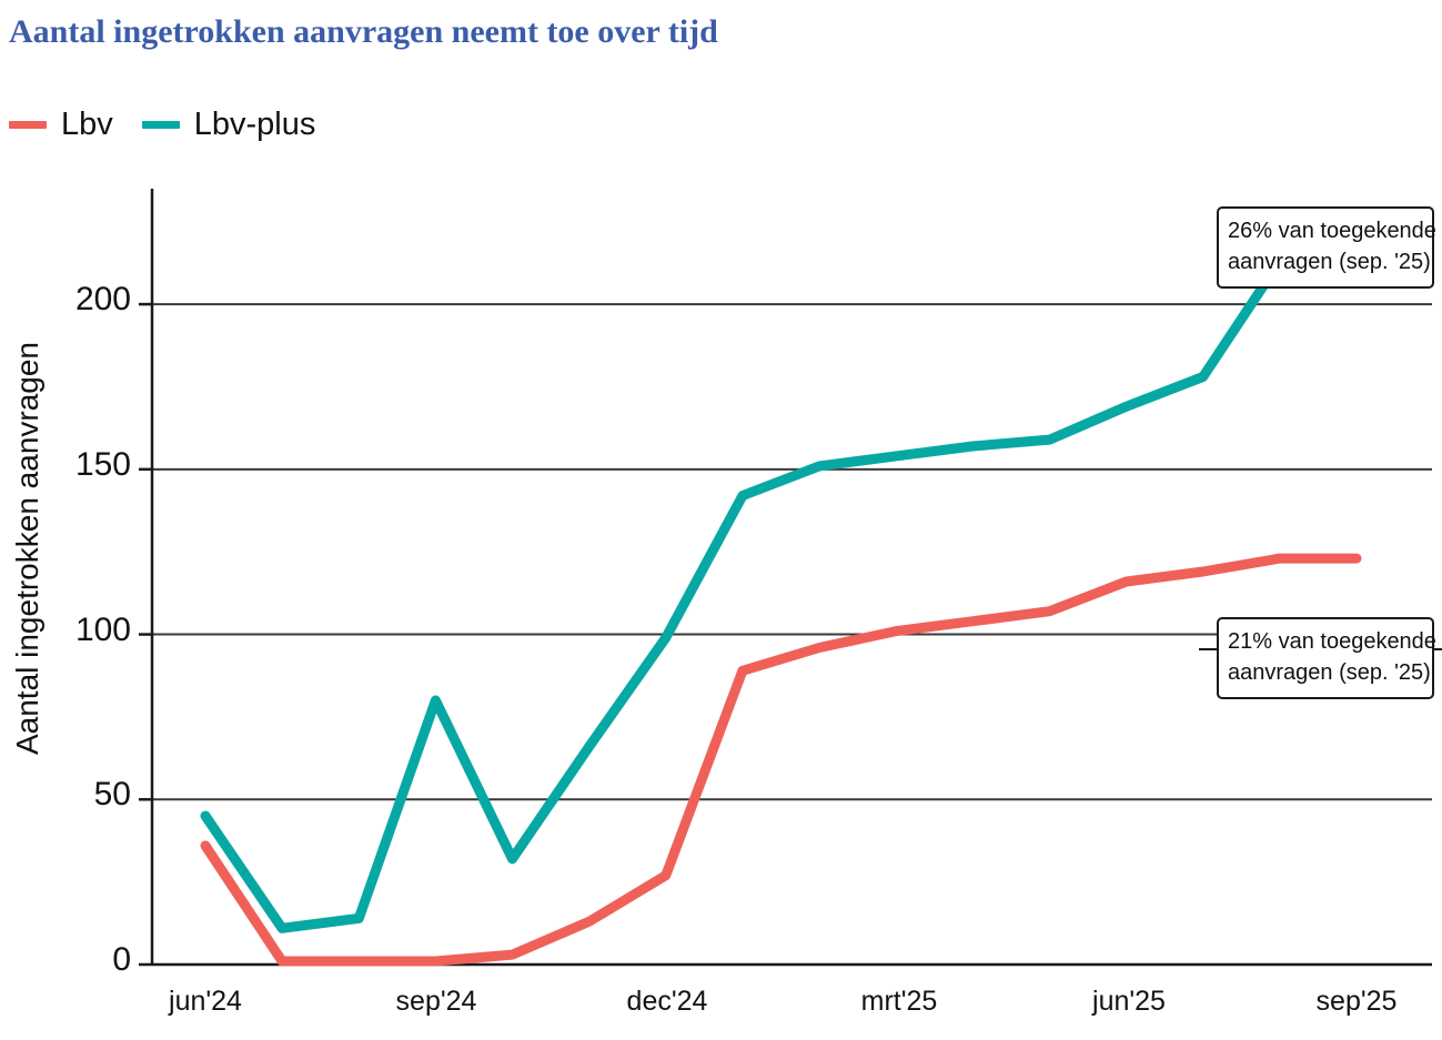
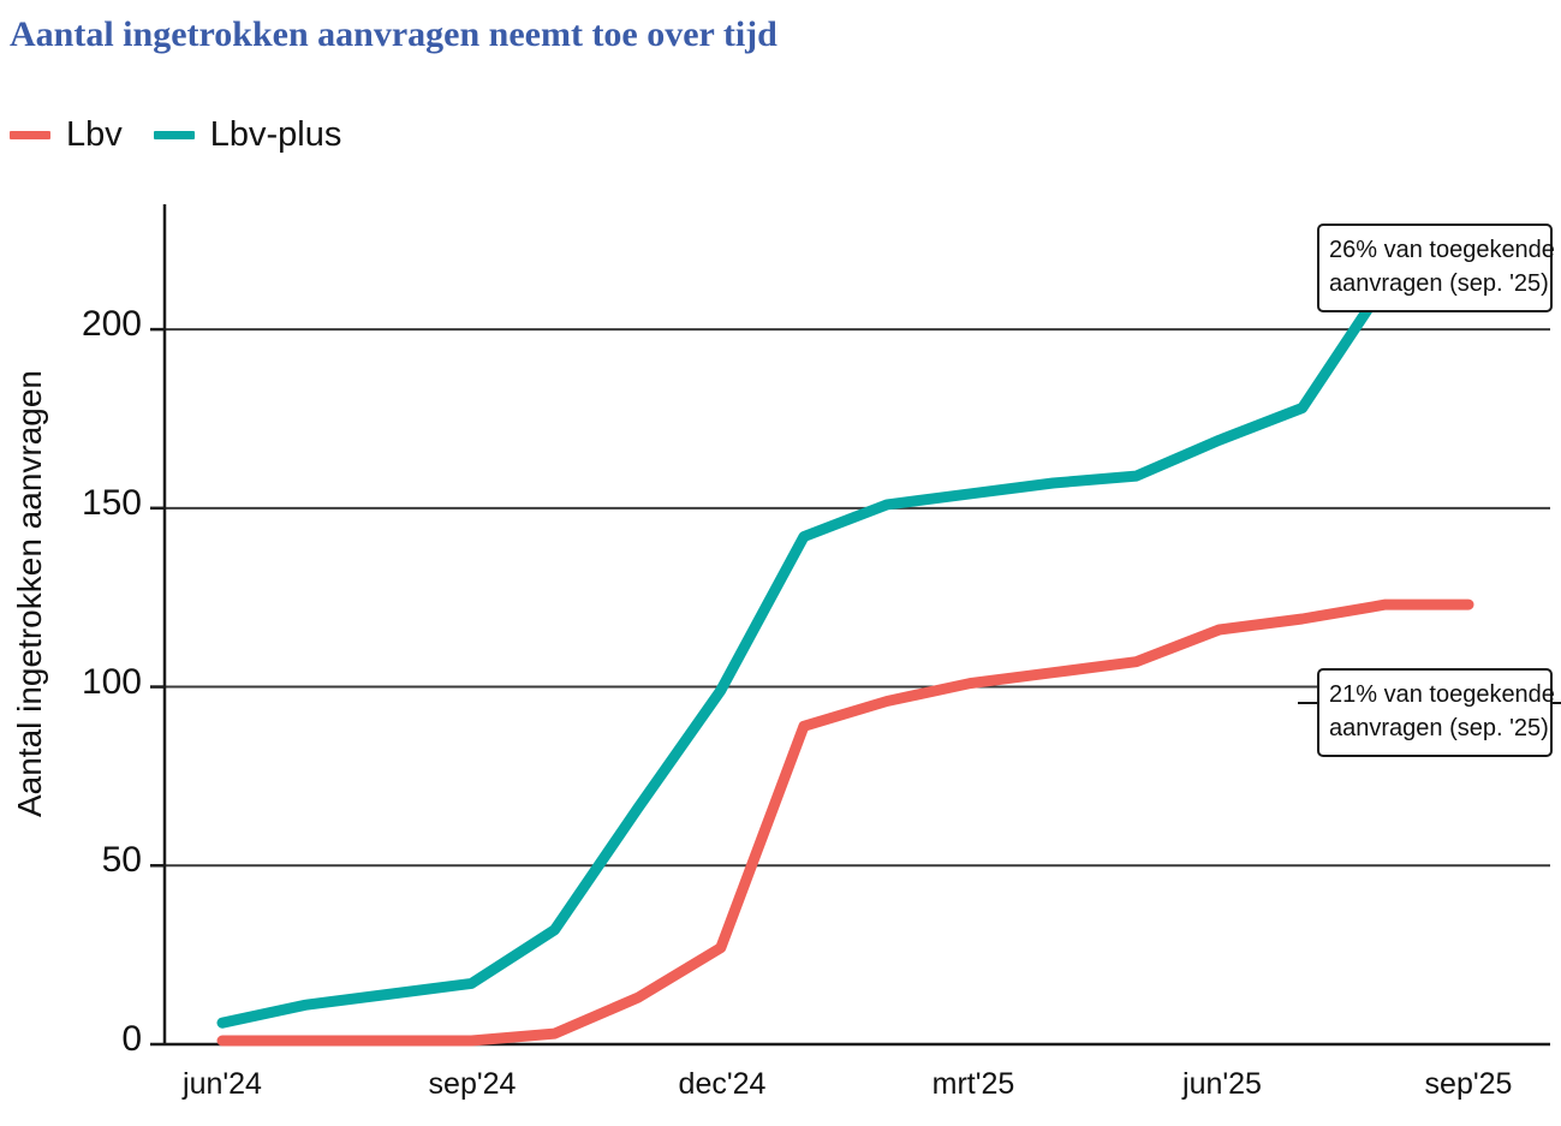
Lbv/jun'24: 36 -> 1
Lbv-plus/jun'24: 45 -> 6
Lbv-plus/sep'24: 80 -> 17
